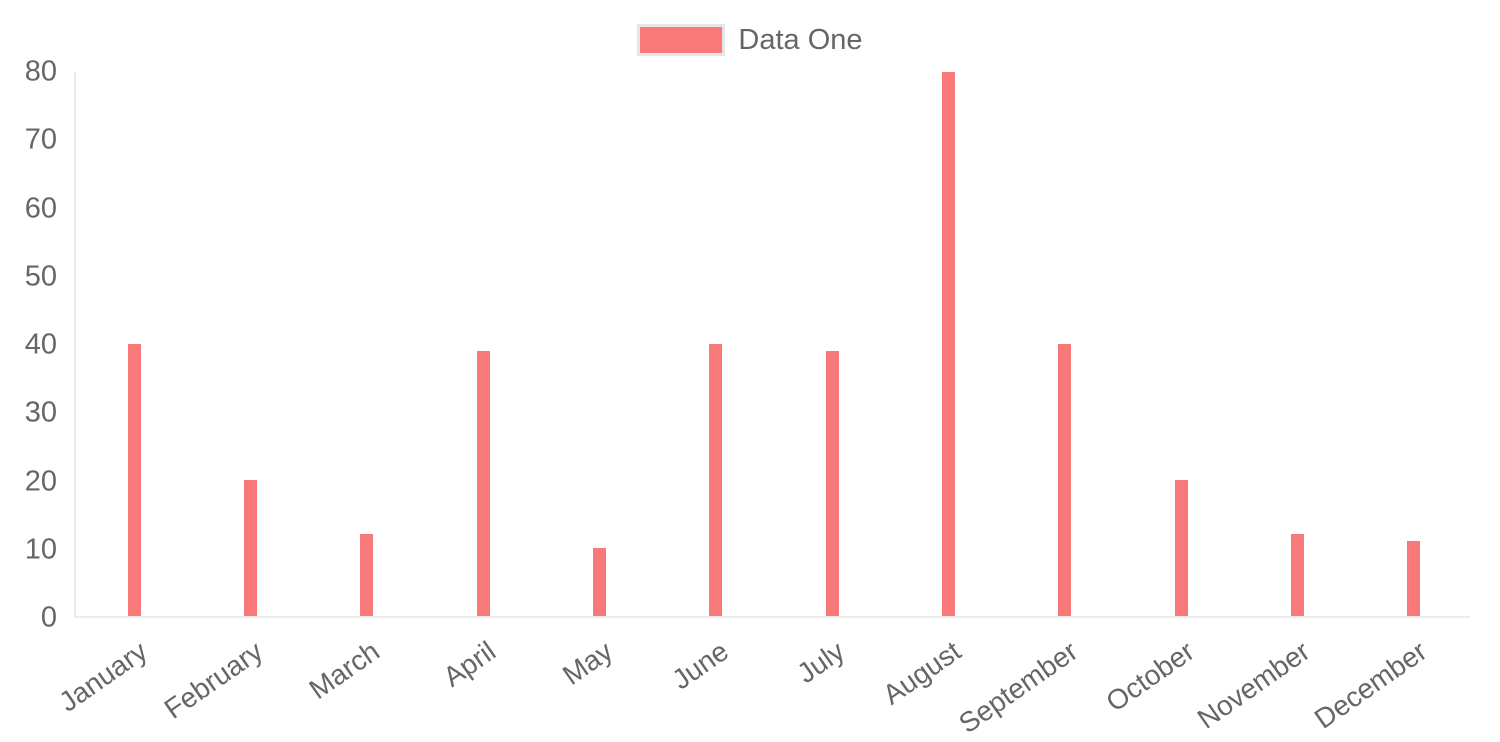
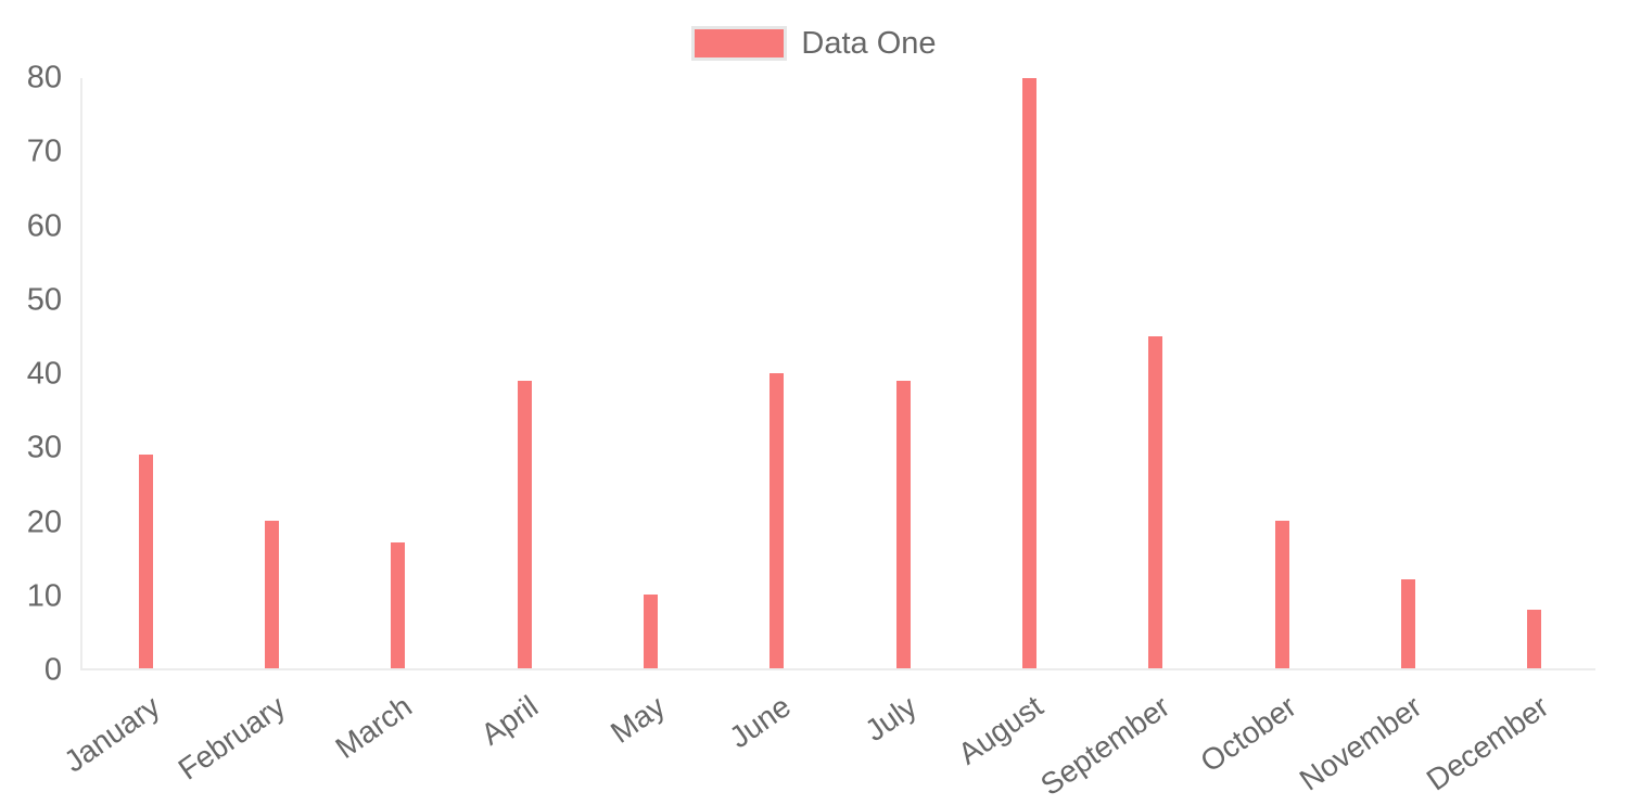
January: 40 -> 29
March: 12 -> 17
September: 40 -> 45
December: 11 -> 8
